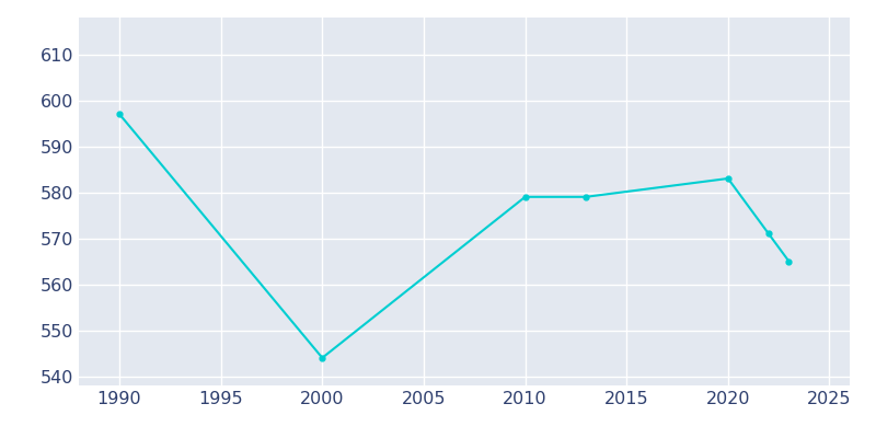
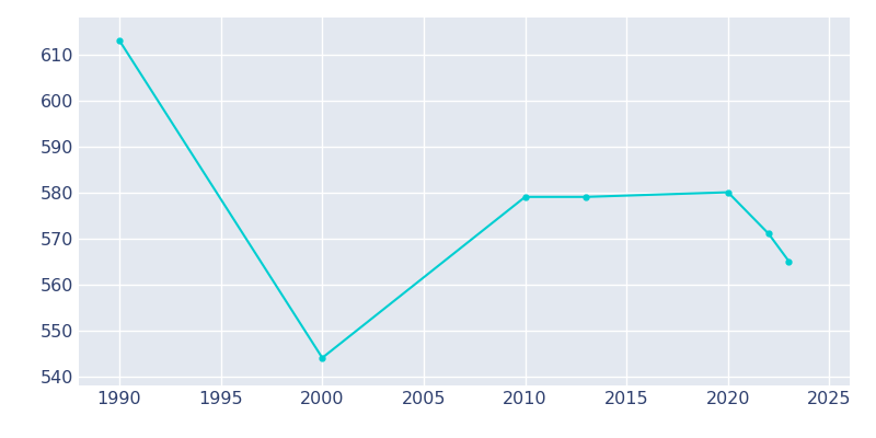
1990: 597 -> 613
2020: 583 -> 580
